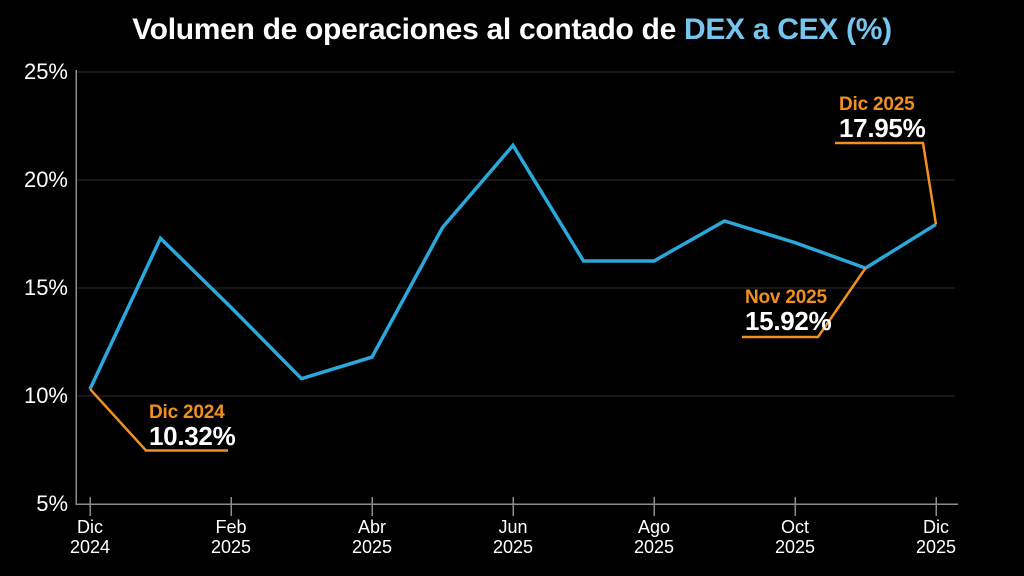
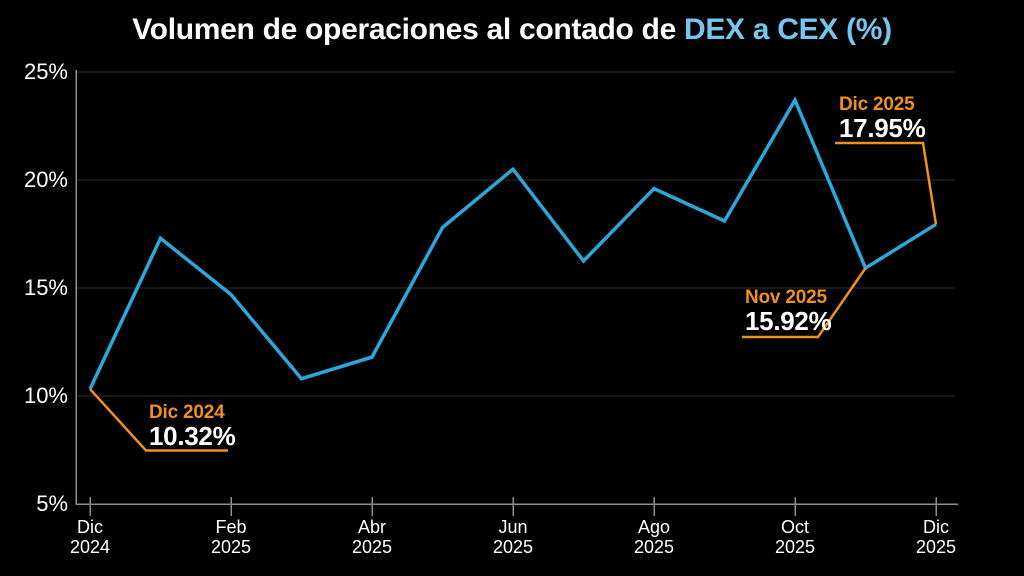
Feb 2025: 14.1% -> 14.7%
Jun 2025: 21.6% -> 20.5%
Ago 2025: 16.2% -> 19.6%
Oct 2025: 17.1% -> 23.7%
